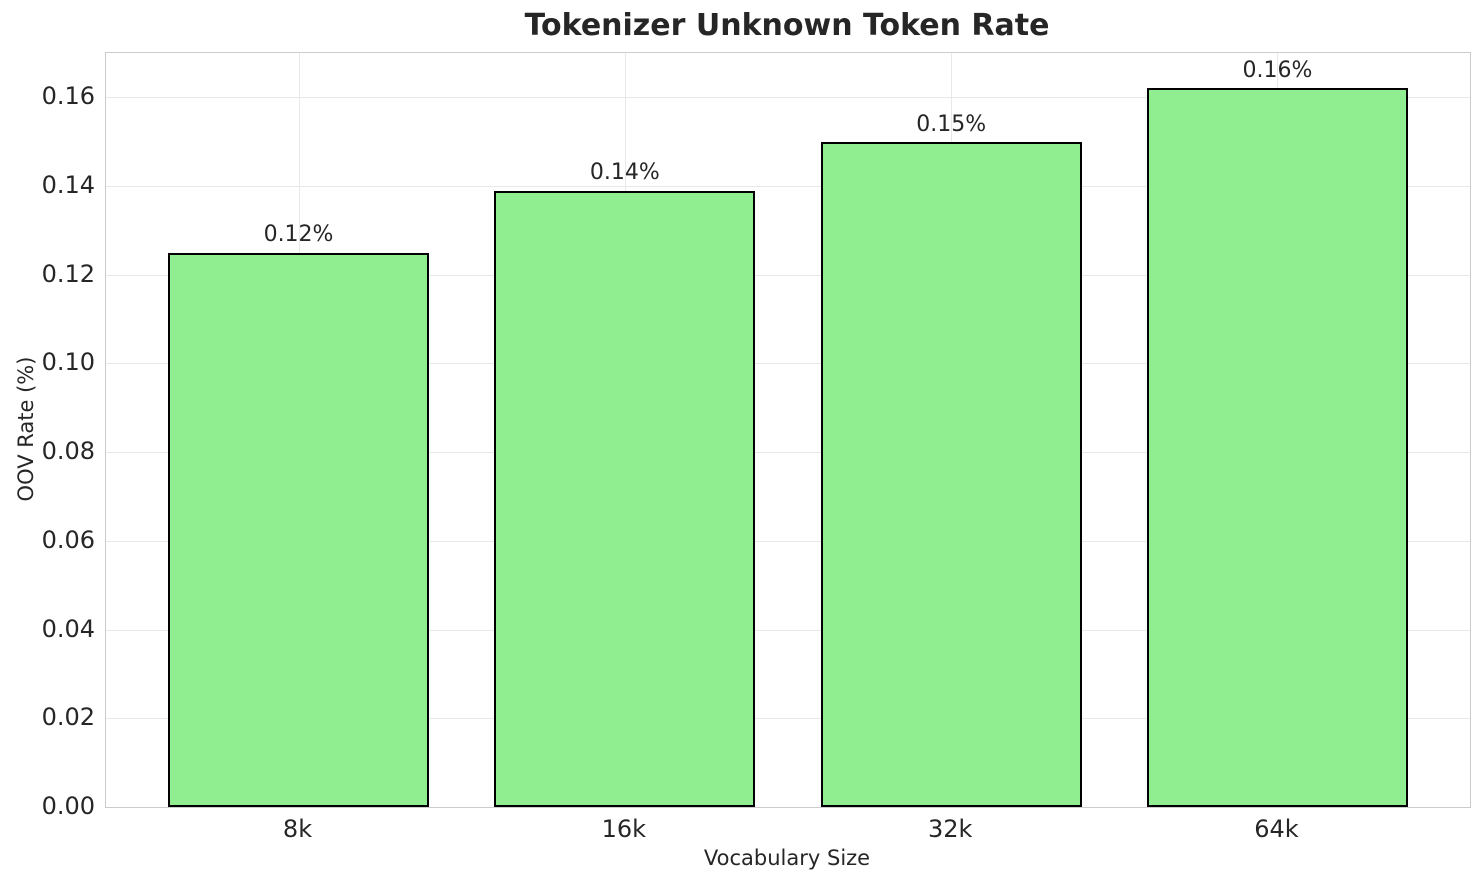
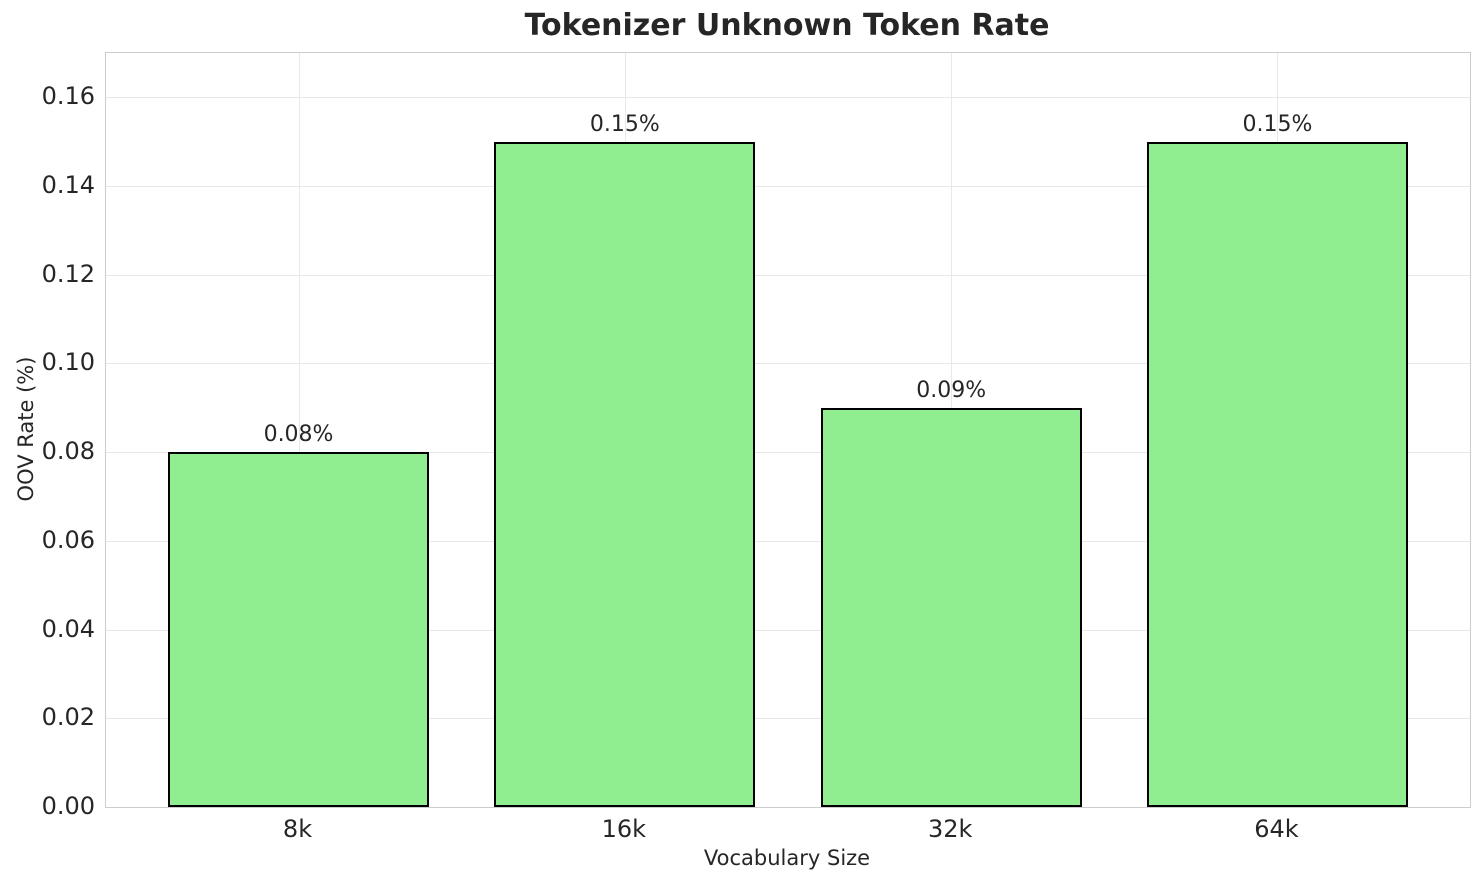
8k: 0.12% -> 0.08%
16k: 0.14% -> 0.15%
32k: 0.15% -> 0.09%
64k: 0.16% -> 0.15%
